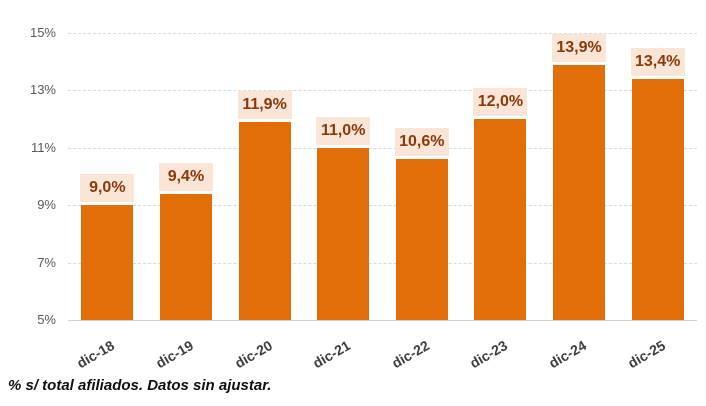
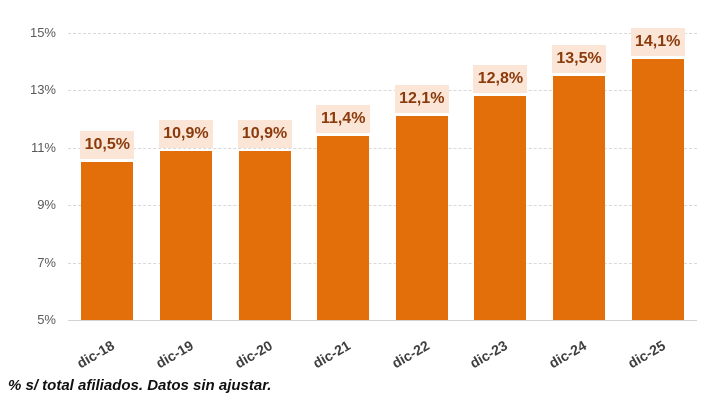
dic-18: 9,0% -> 10,5%
dic-19: 9,4% -> 10,9%
dic-20: 11,9% -> 10,9%
dic-21: 11,0% -> 11,4%
dic-22: 10,6% -> 12,1%
dic-23: 12,0% -> 12,8%
dic-24: 13,9% -> 13,5%
dic-25: 13,4% -> 14,1%
